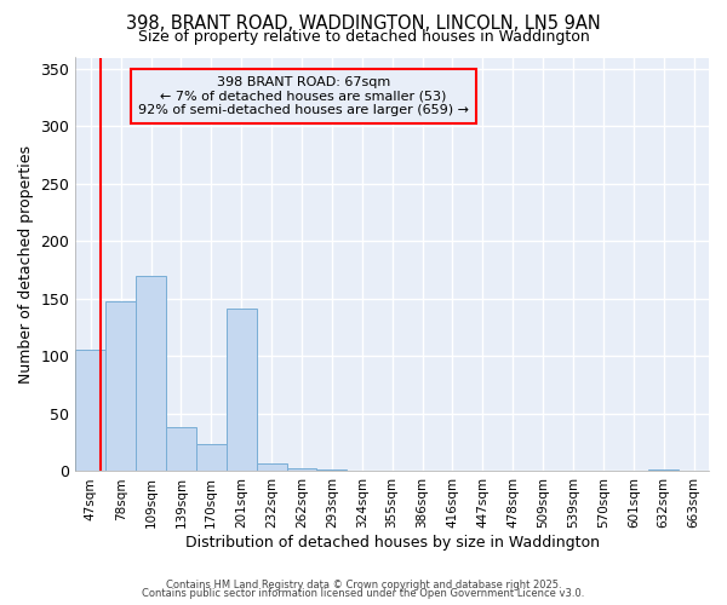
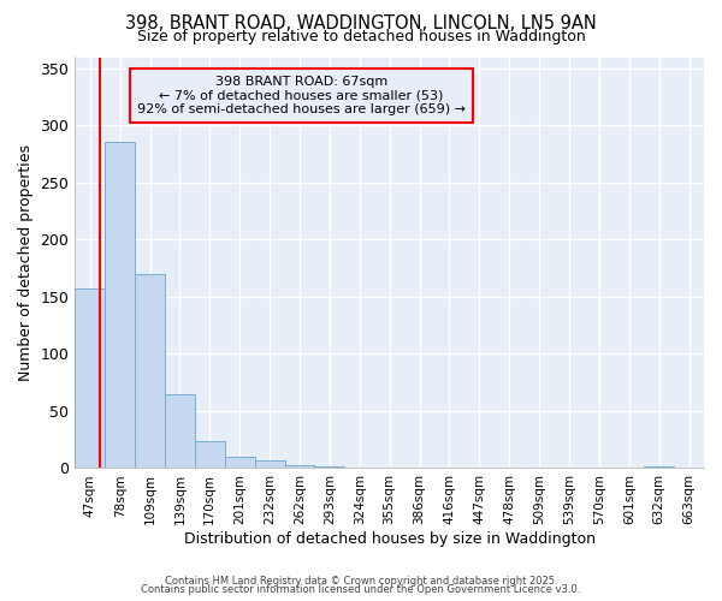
47sqm: 106 -> 157
78sqm: 148 -> 286
139sqm: 38 -> 65
201sqm: 142 -> 10
